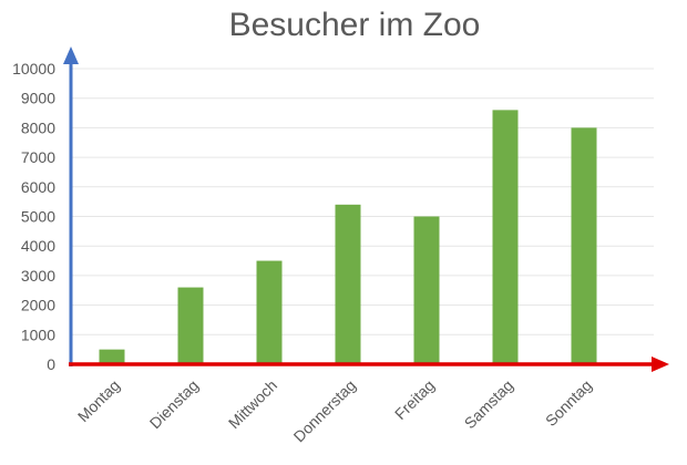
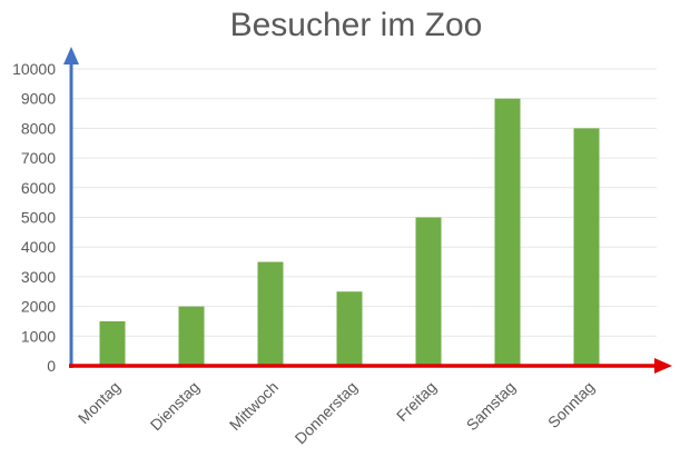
Montag: 500 -> 1500
Dienstag: 2600 -> 2000
Donnerstag: 5400 -> 2500
Samstag: 8600 -> 9000
